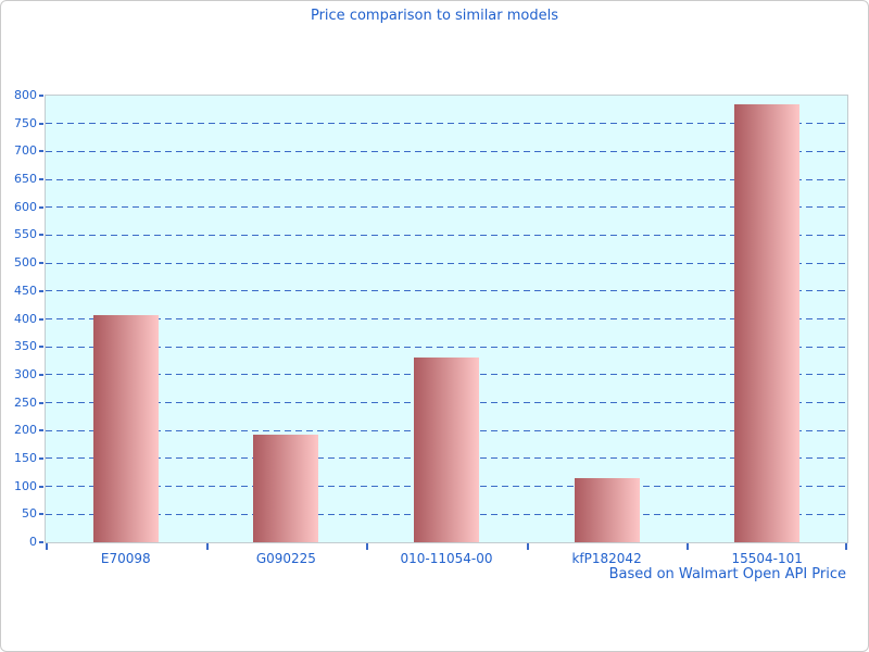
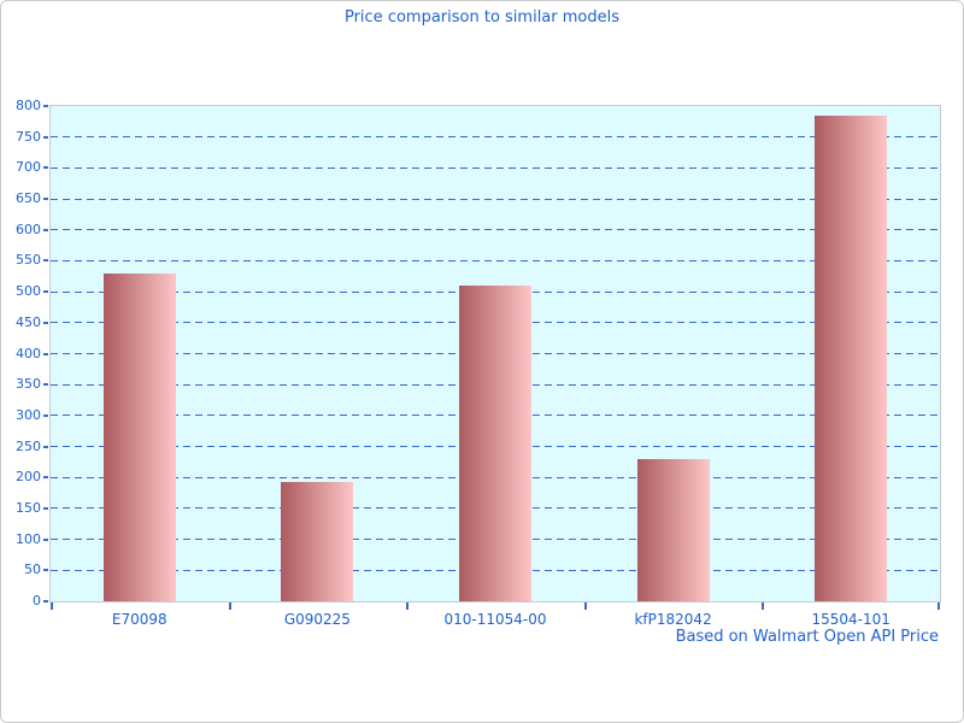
E70098: 410 -> 530
010-11054-00: 330 -> 510
kfP182042: 120 -> 230
